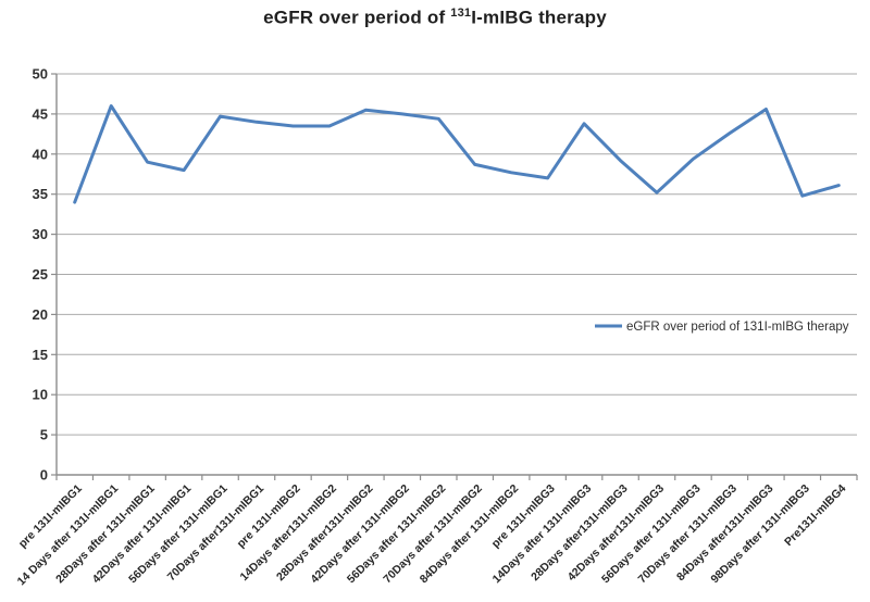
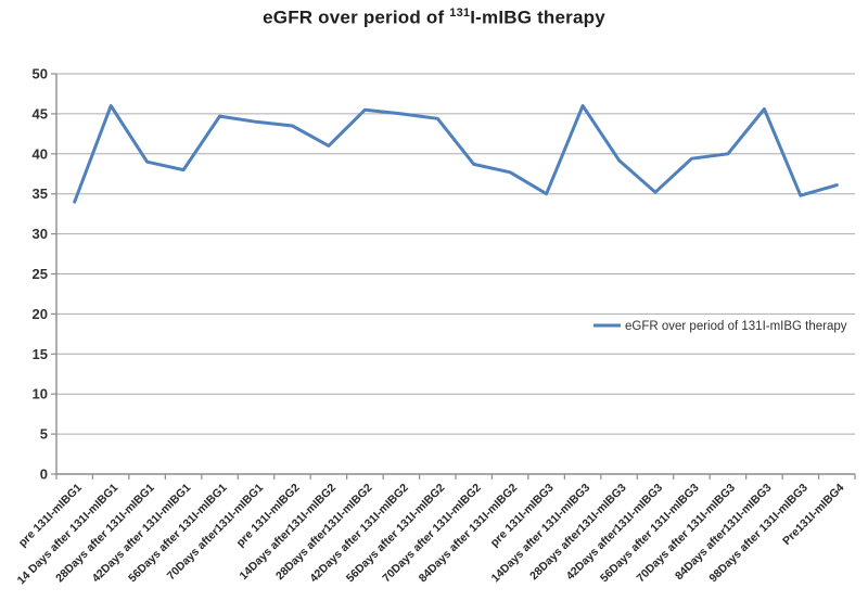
14Days after131I-mIBG2: 44 -> 41
pre 131I-mIBG3: 37 -> 35
14Days after 131I-mIBG3: 44 -> 46
70Days after 131I-mIBG3: 43 -> 40
